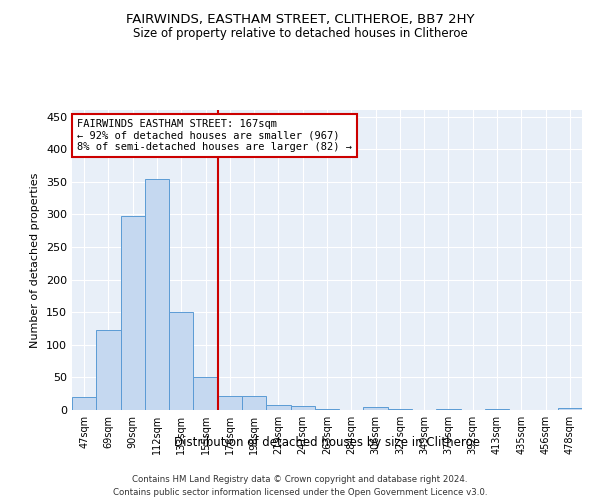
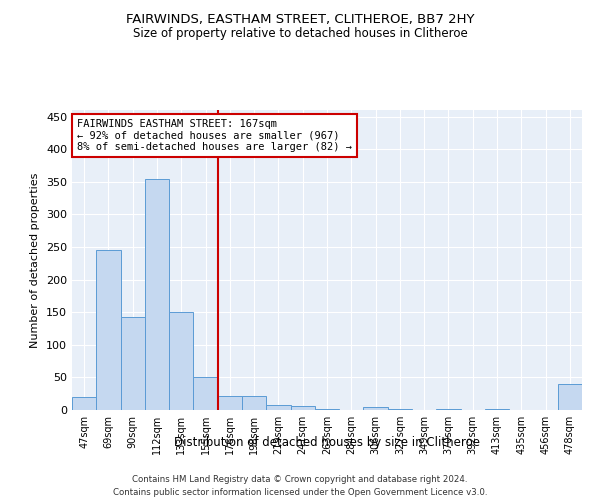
69sqm: 122 -> 246
90sqm: 297 -> 142
478sqm: 3 -> 40
